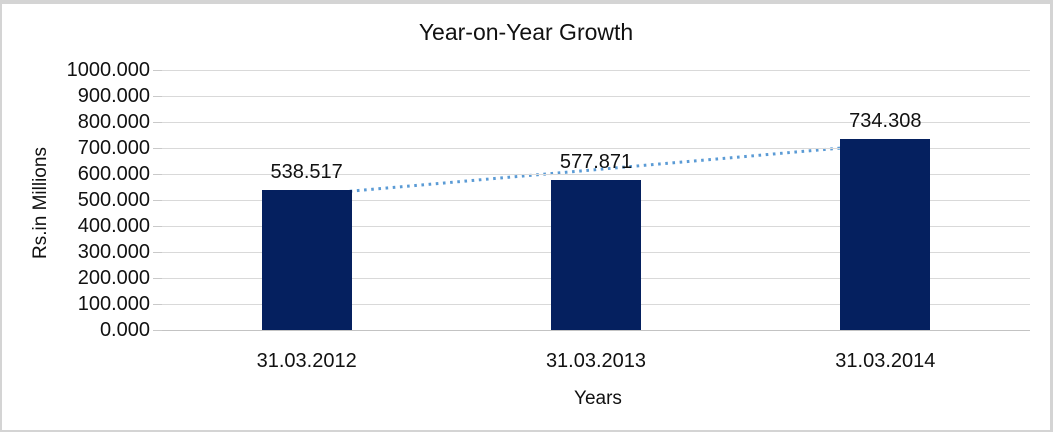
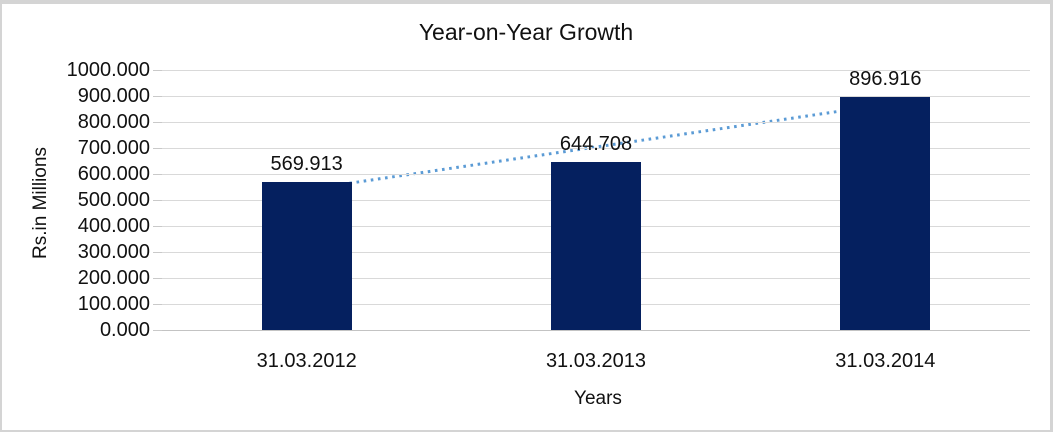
31.03.2012: 538.517 -> 569.913
31.03.2013: 577.871 -> 644.708
31.03.2014: 734.308 -> 896.916
